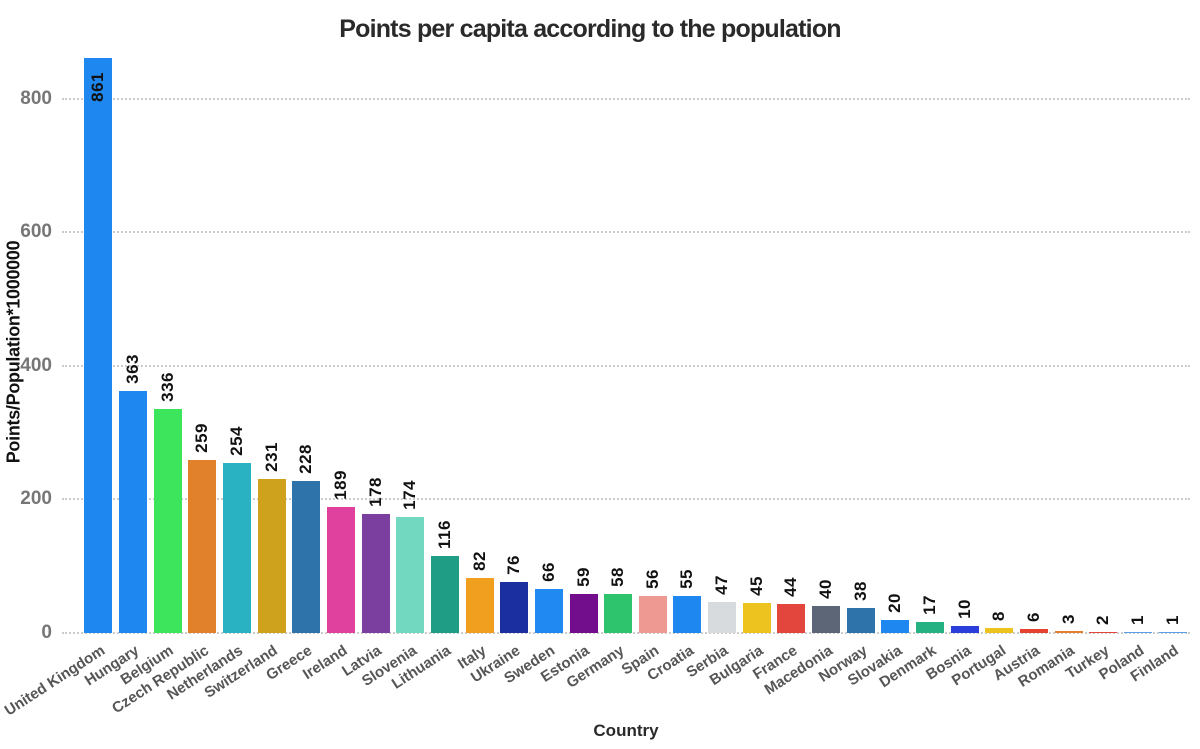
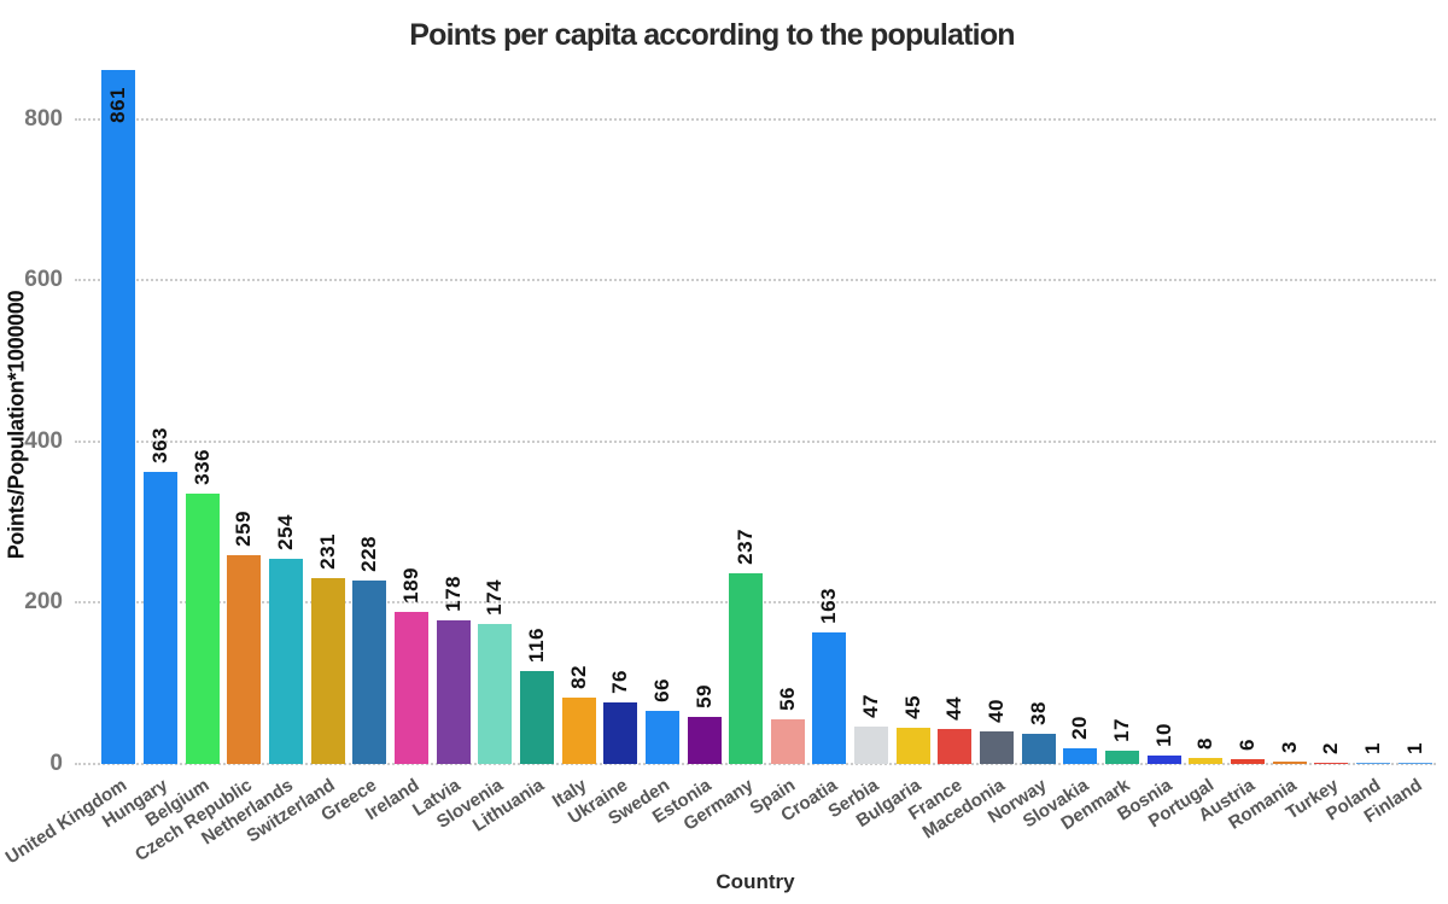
Germany: 58 -> 237
Croatia: 55 -> 163
